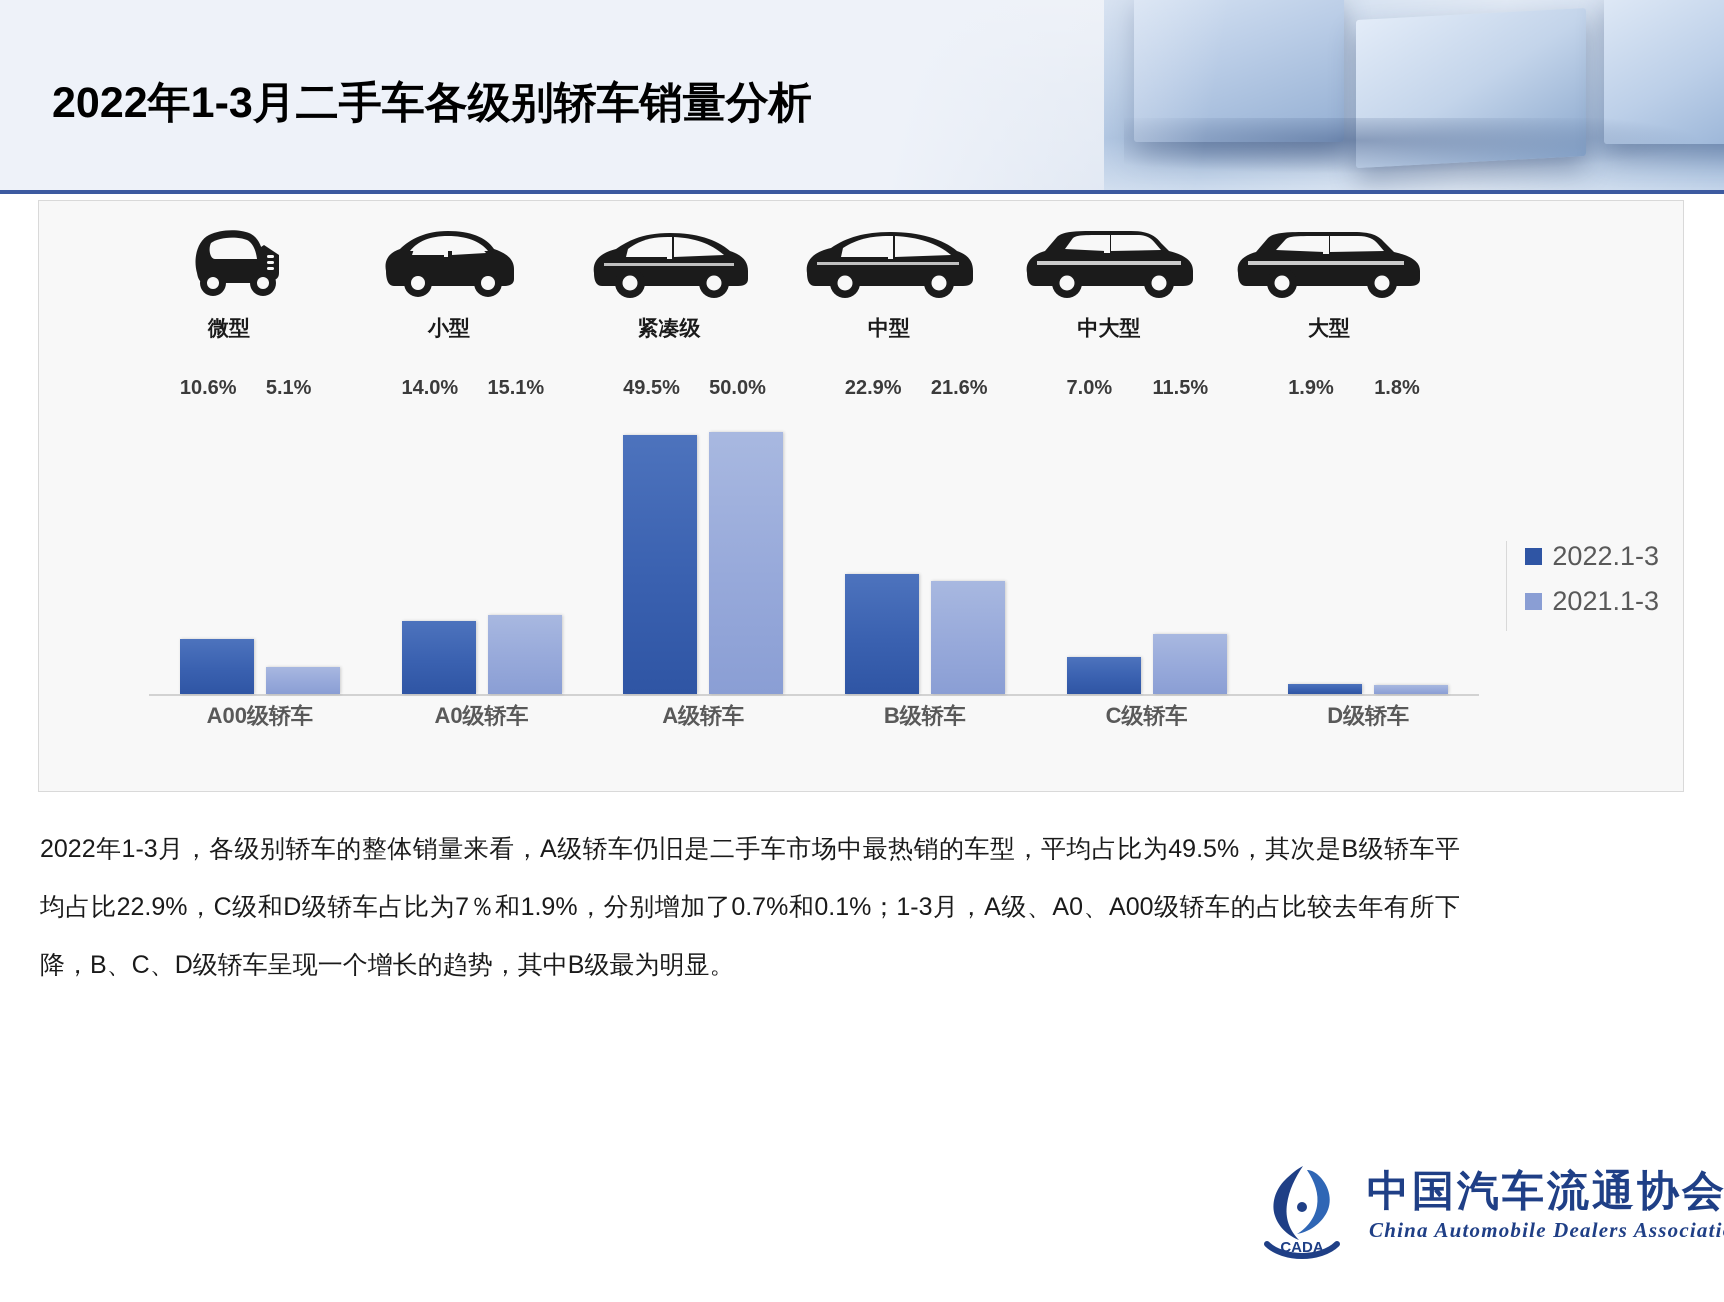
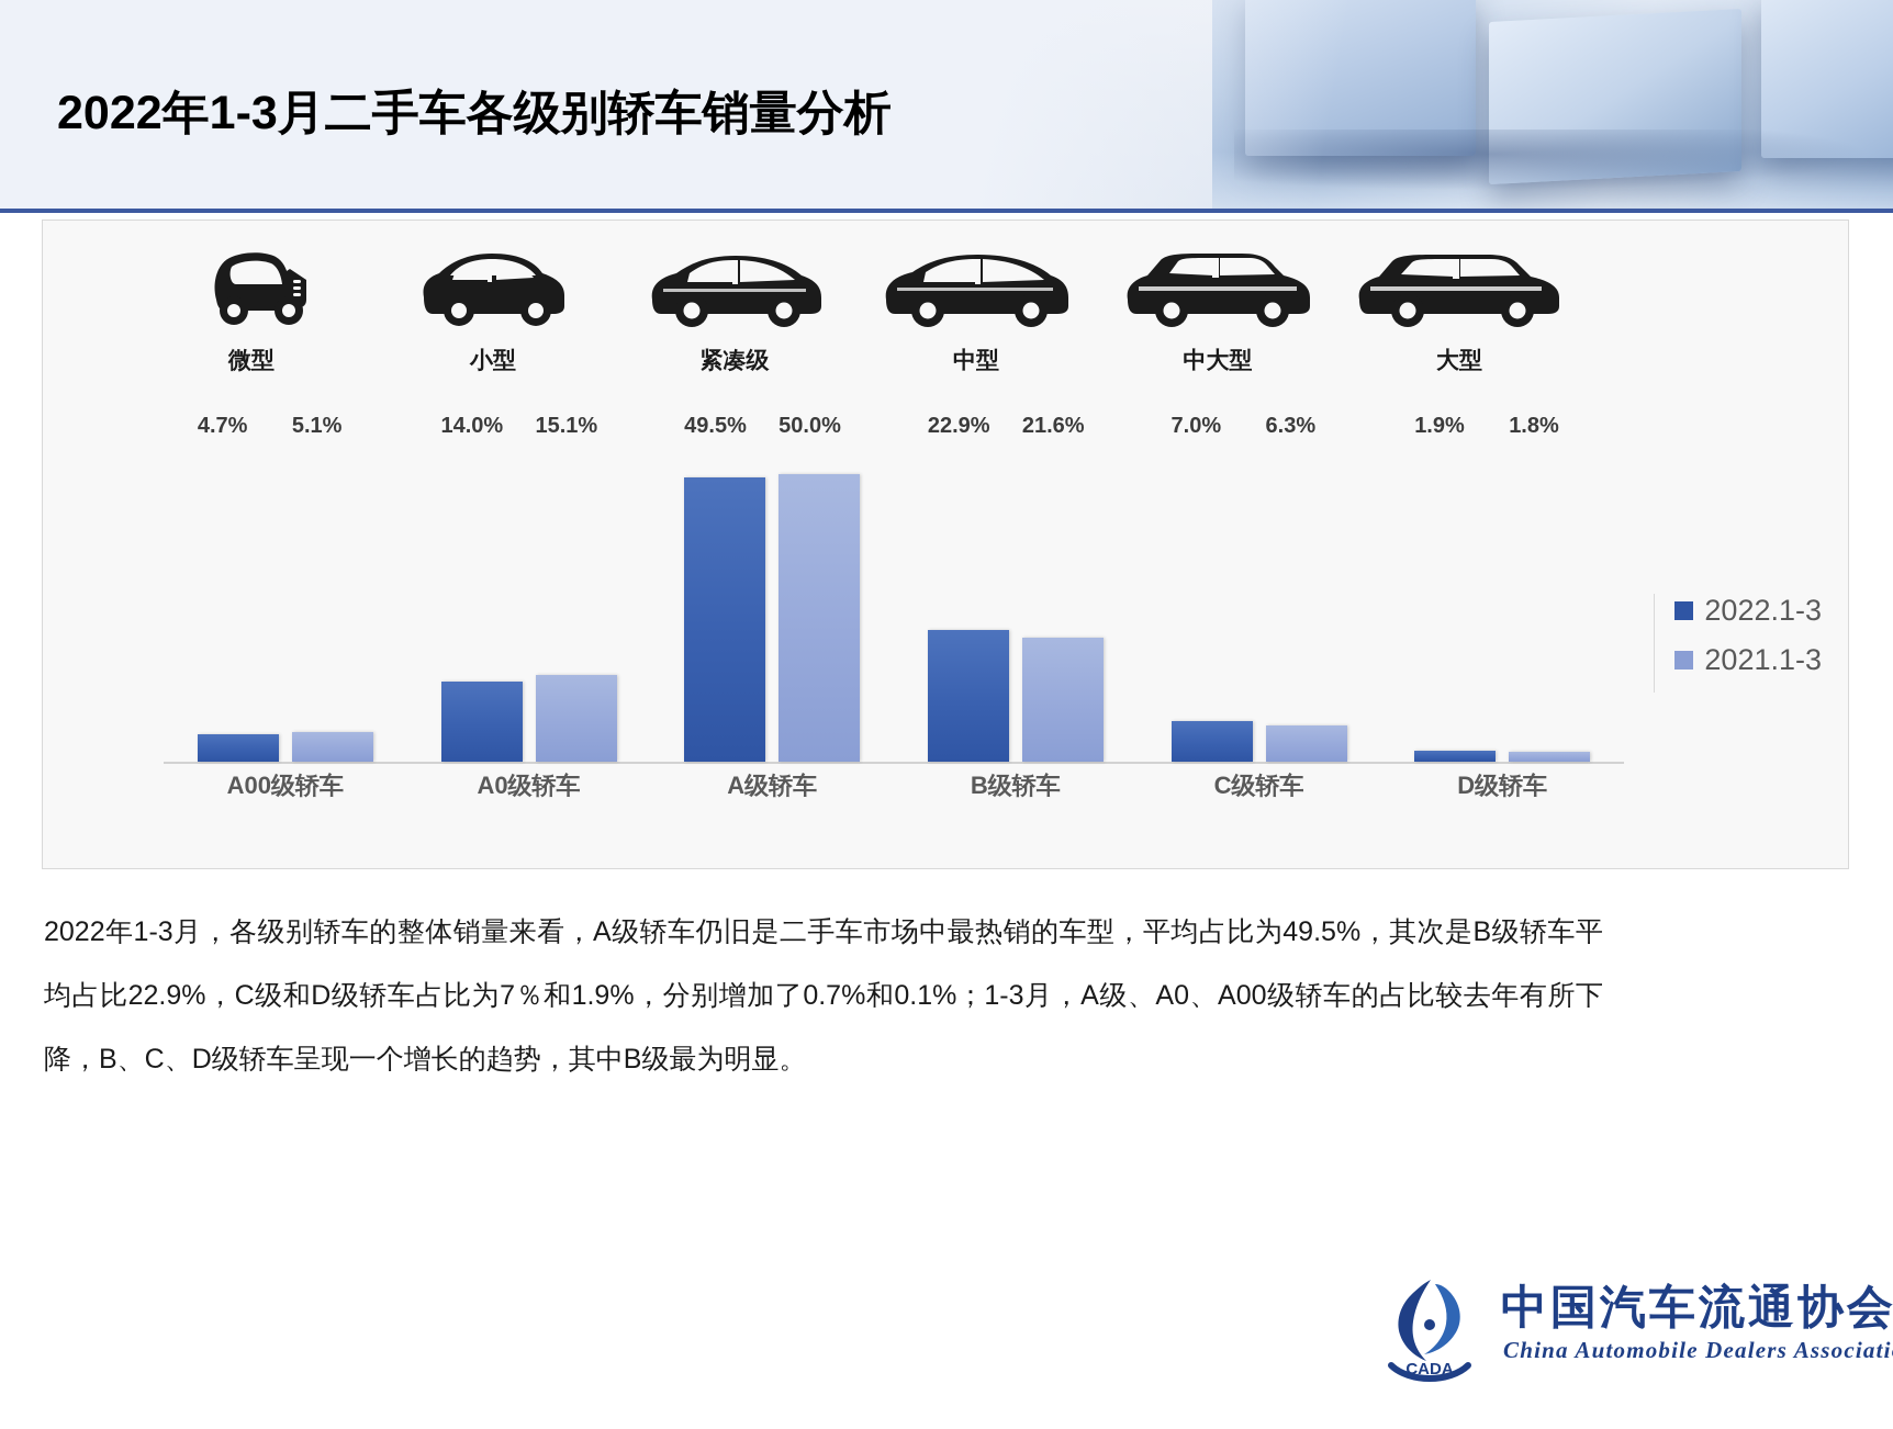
2022.1-3/A00级轿车: 10.6% -> 4.7%
2021.1-3/C级轿车: 11.5% -> 6.3%
